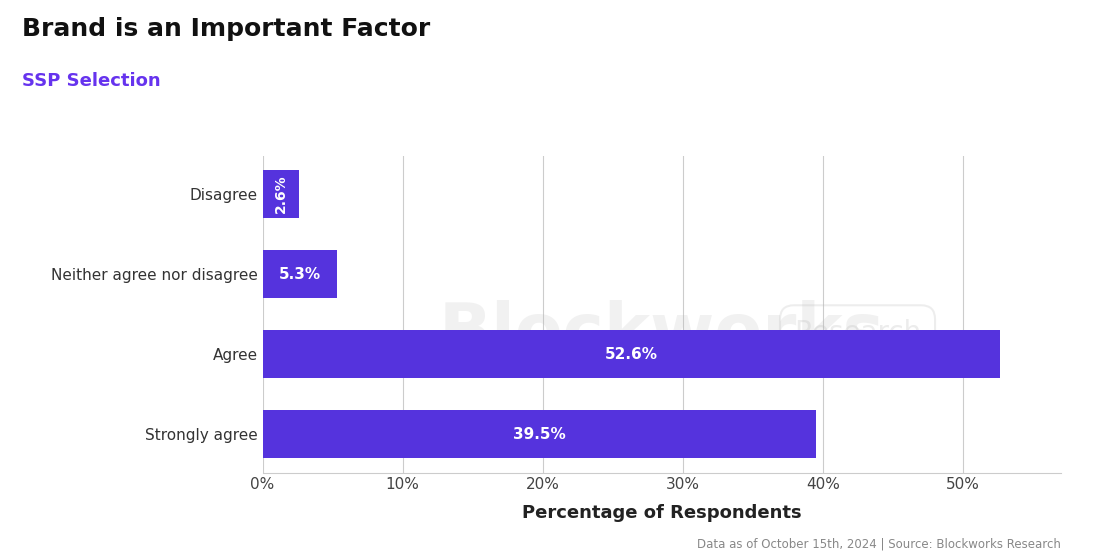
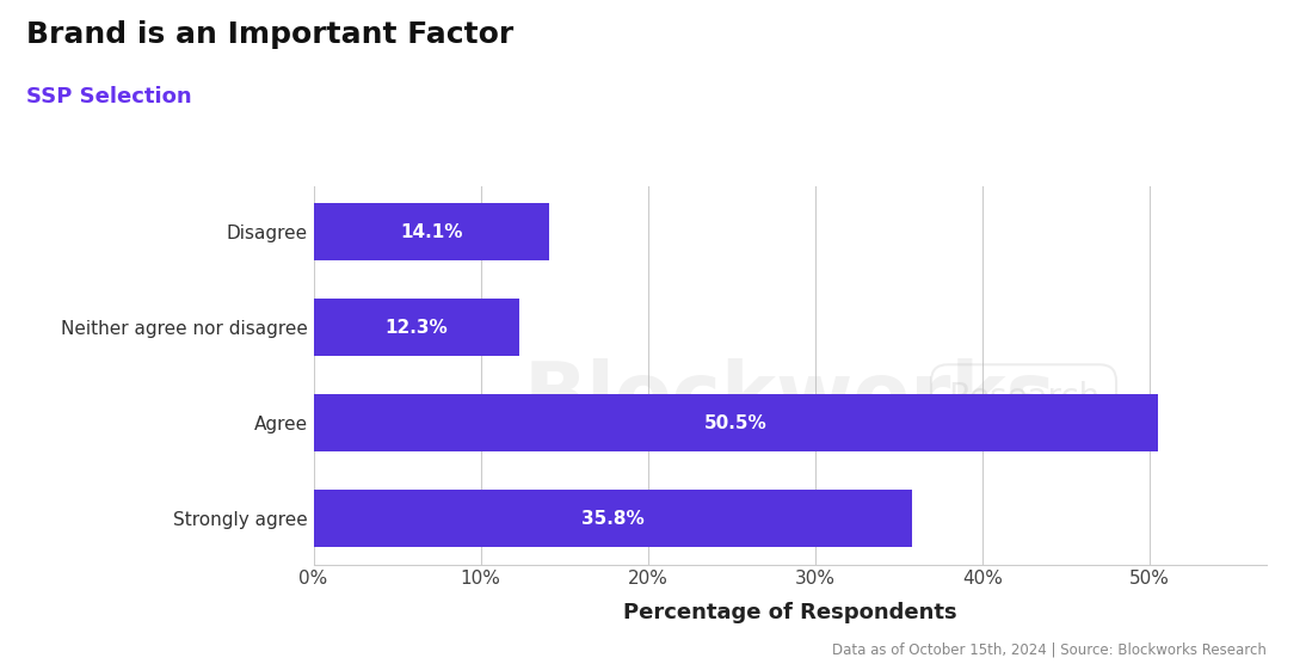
Disagree: 2.6% -> 14.1%
Neither agree nor disagree: 5.3% -> 12.3%
Agree: 52.6% -> 50.5%
Strongly agree: 39.5% -> 35.8%
